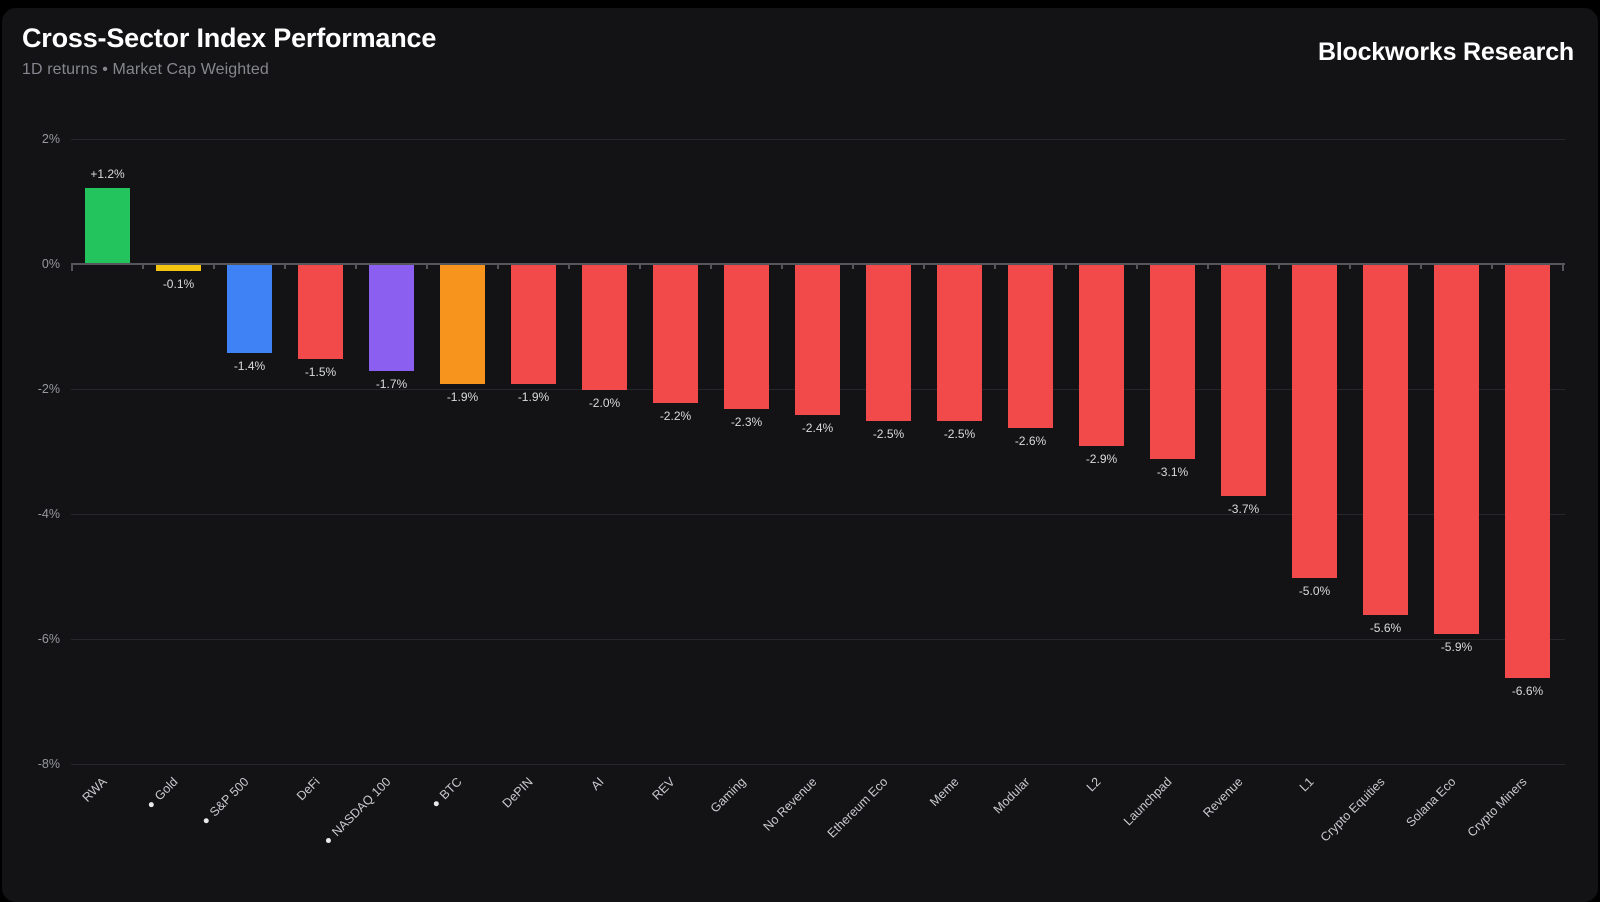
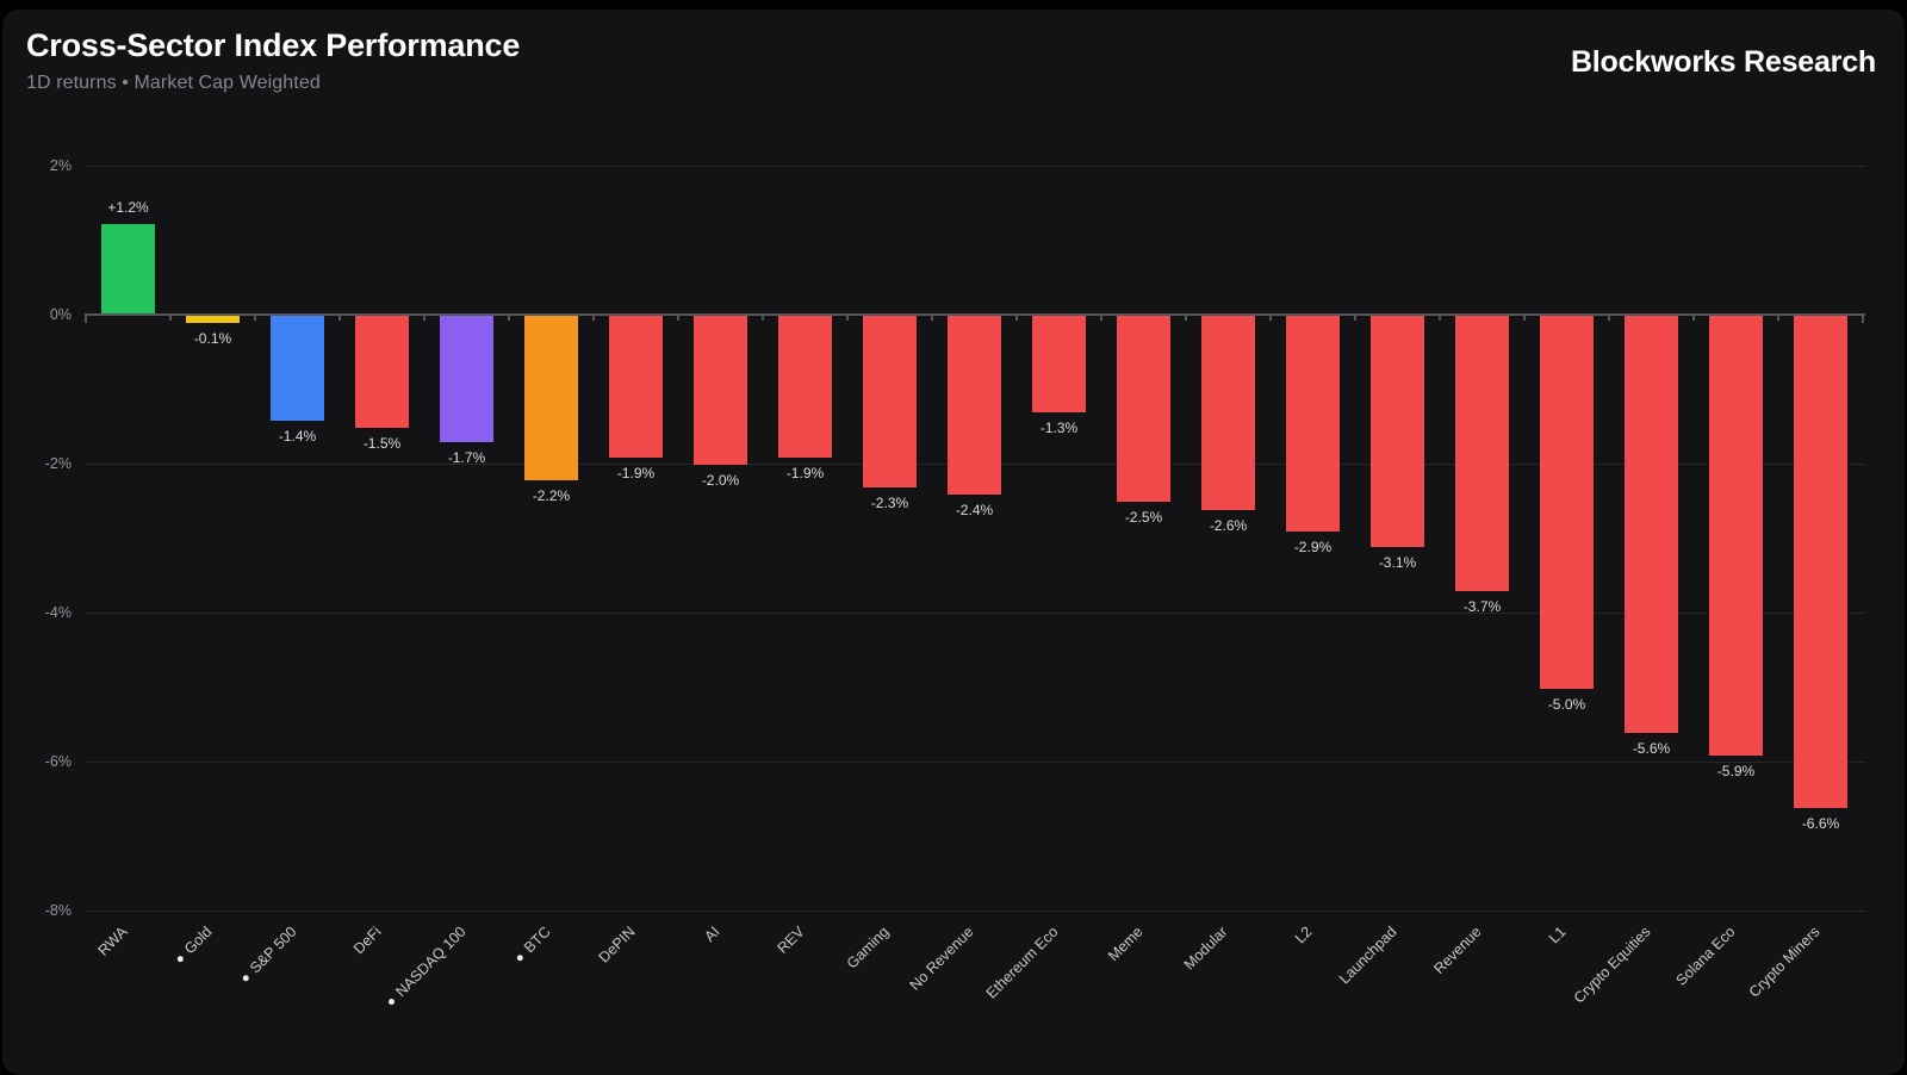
BTC: -1.9% -> -2.2%
REV: -2.2% -> -1.9%
Ethereum Eco: -2.5% -> -1.3%
